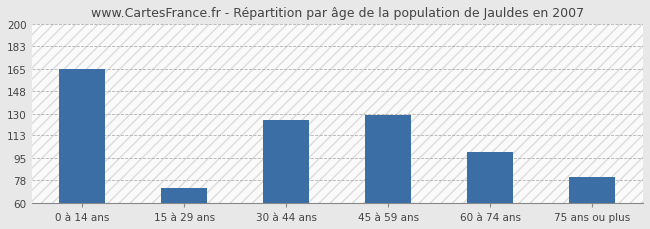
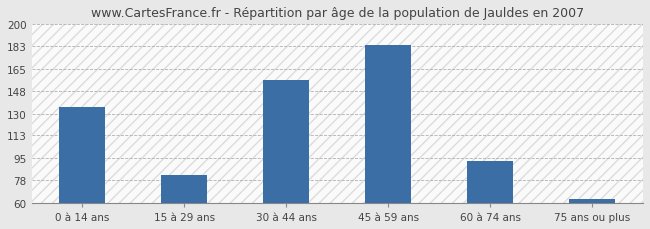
0 à 14 ans: 165 -> 135
15 à 29 ans: 72 -> 82
30 à 44 ans: 125 -> 156
45 à 59 ans: 129 -> 184
60 à 74 ans: 100 -> 93
75 ans ou plus: 80 -> 63
